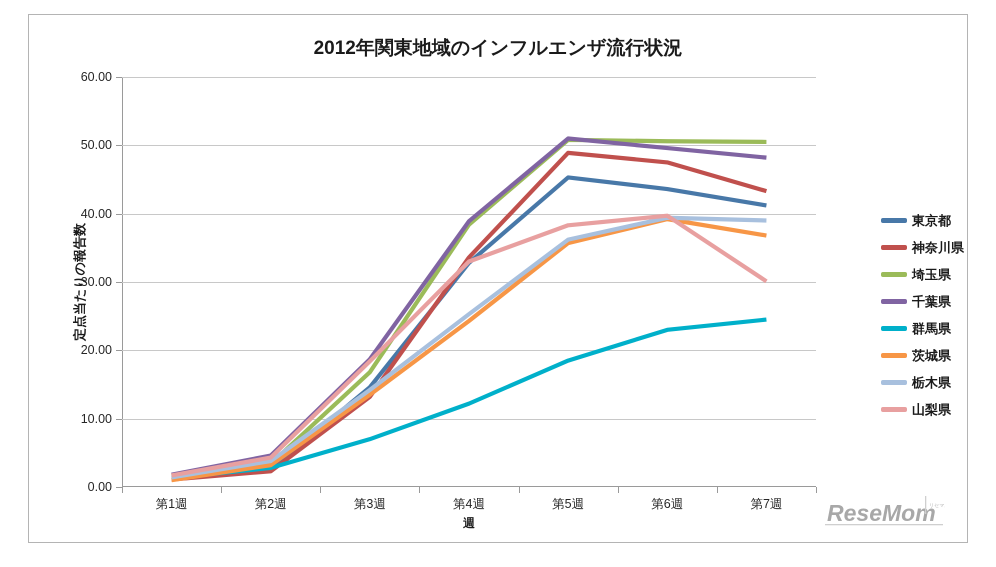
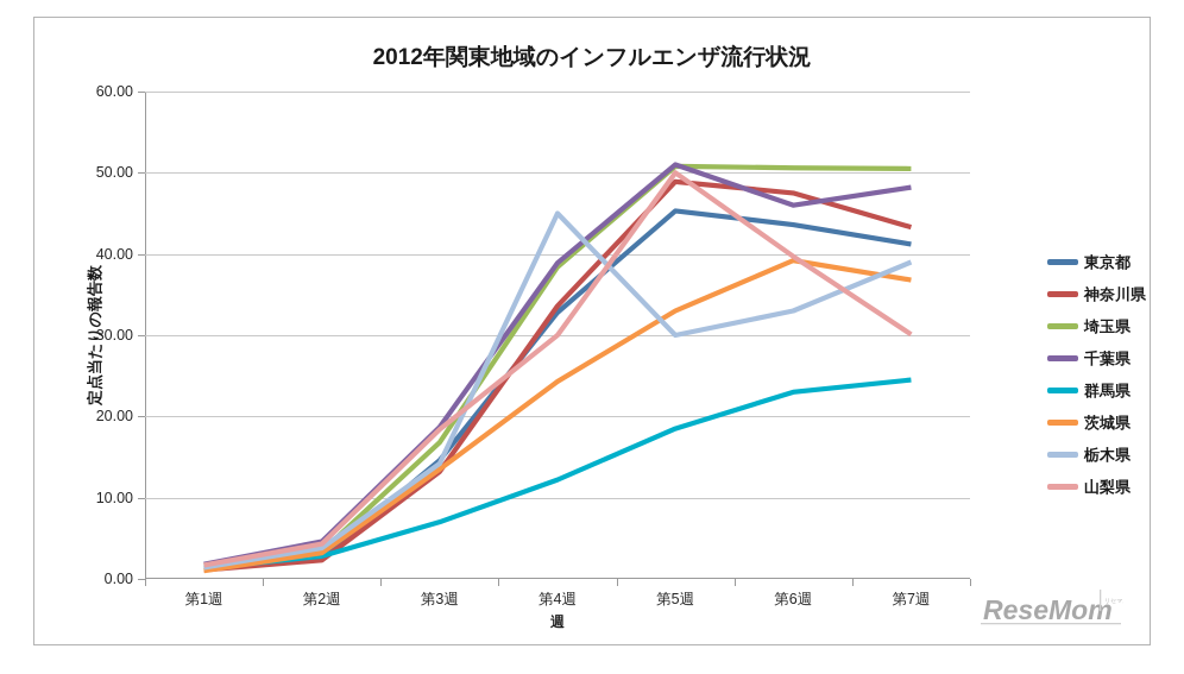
栃木県/第4週: 25 -> 45
山梨県/第4週: 33 -> 30
茨城県/第5週: 36 -> 33
栃木県/第5週: 36 -> 30
山梨県/第5週: 38 -> 50
千葉県/第6週: 50 -> 46
栃木県/第6週: 39 -> 33
